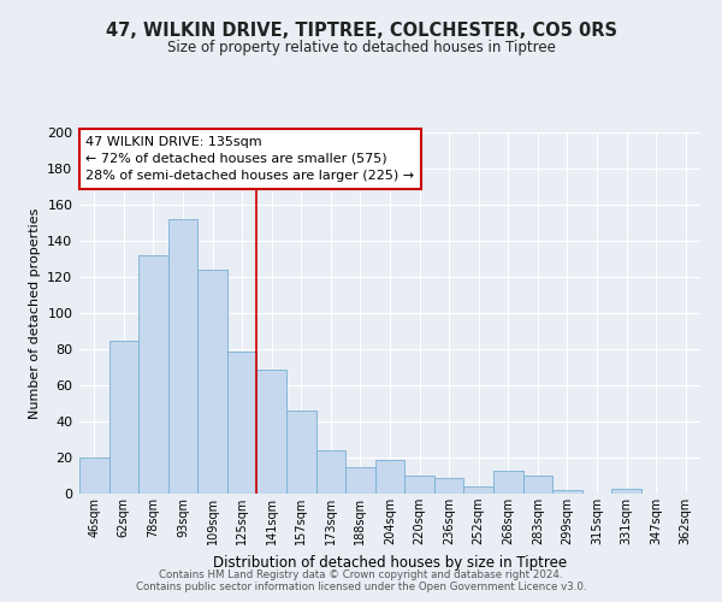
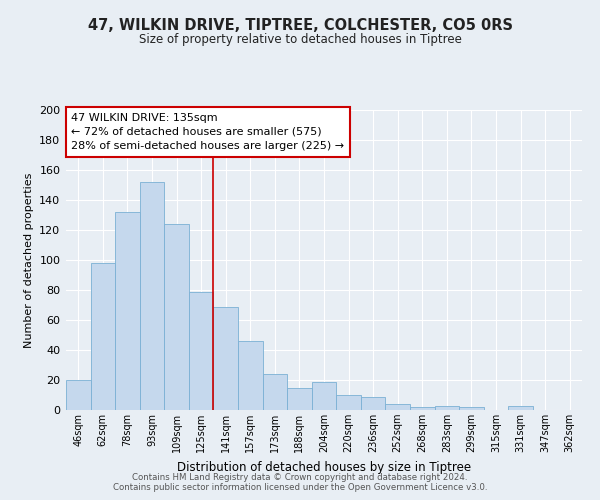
62sqm: 85 -> 98
268sqm: 13 -> 2
283sqm: 10 -> 3
